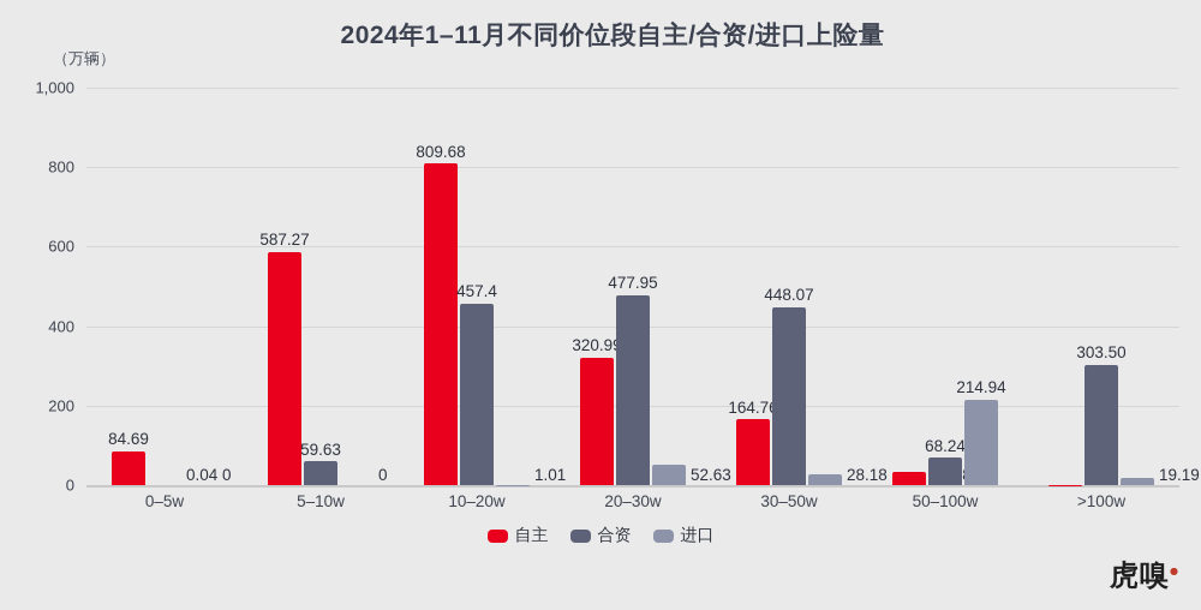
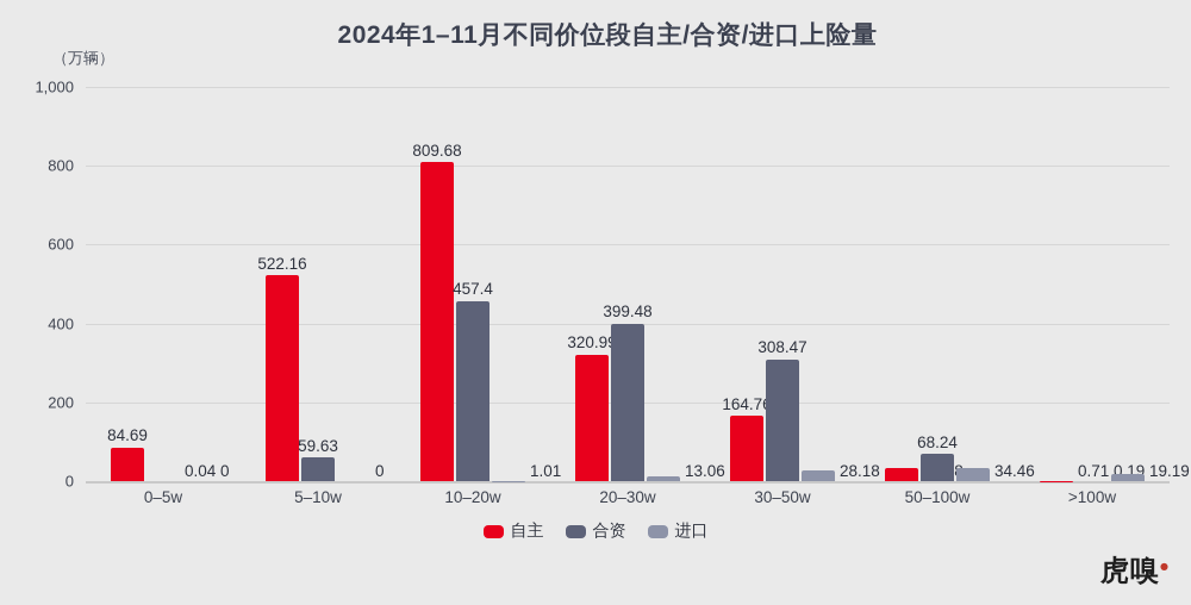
自主/5–10w: 587.27 -> 522.16
合资/20–30w: 477.95 -> 399.48
进口/20–30w: 52.63 -> 13.06
合资/30–50w: 448.07 -> 308.47
进口/50–100w: 214.94 -> 34.46
合资/>100w: 303.50 -> 0.19
